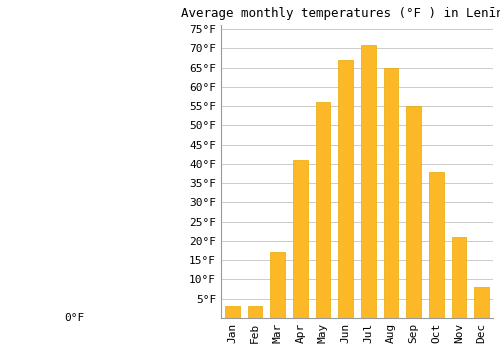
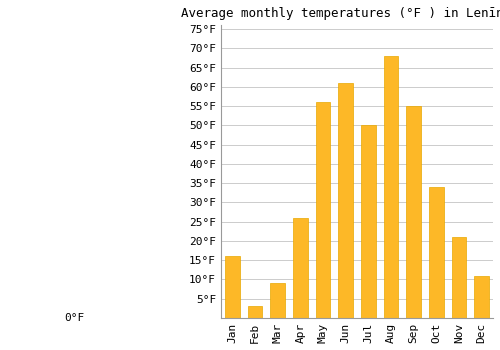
Jan: 3°F -> 16°F
Mar: 17°F -> 9°F
Apr: 41°F -> 26°F
Jun: 67°F -> 61°F
Jul: 71°F -> 50°F
Aug: 65°F -> 68°F
Oct: 38°F -> 34°F
Dec: 8°F -> 11°F
